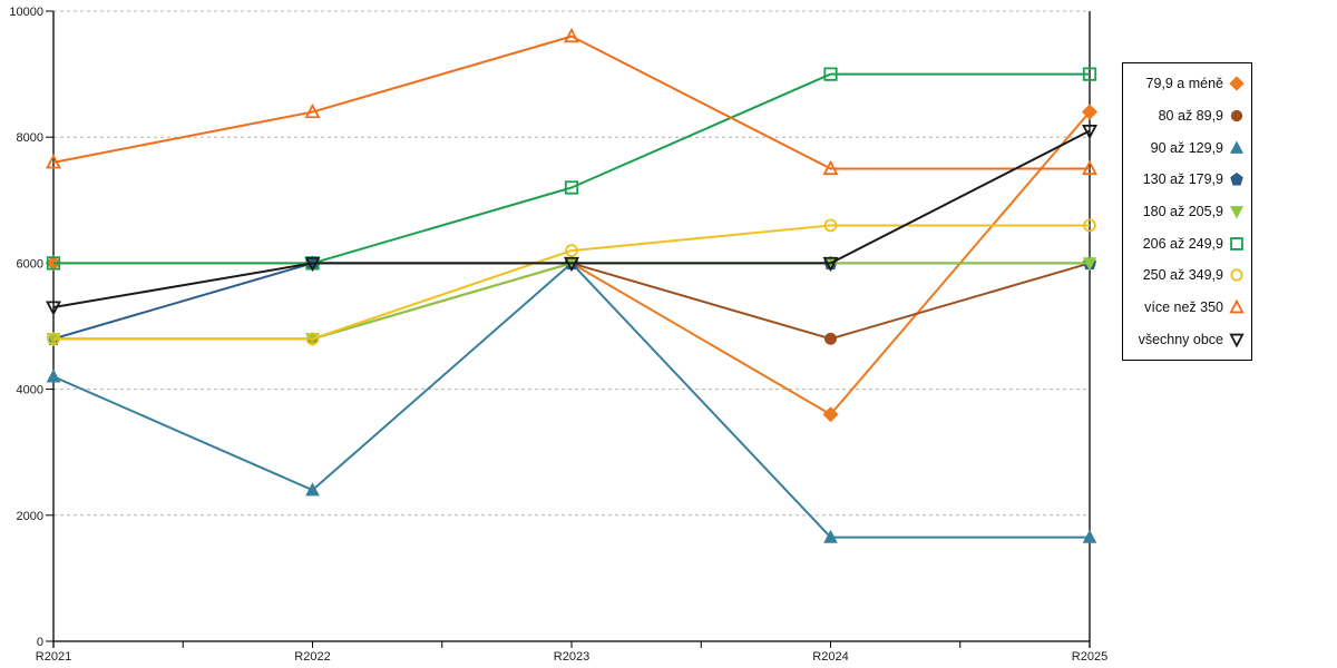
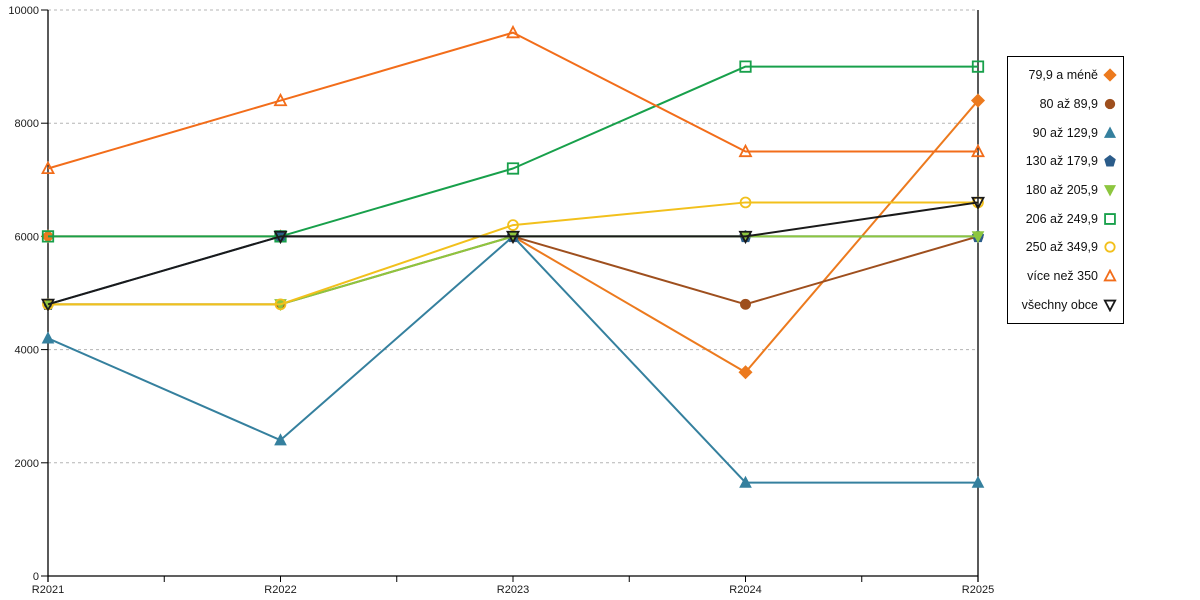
více než 350/R2021: 7600 -> 7200
všechny obce/R2021: 5300 -> 4800
všechny obce/R2025: 8100 -> 6600
